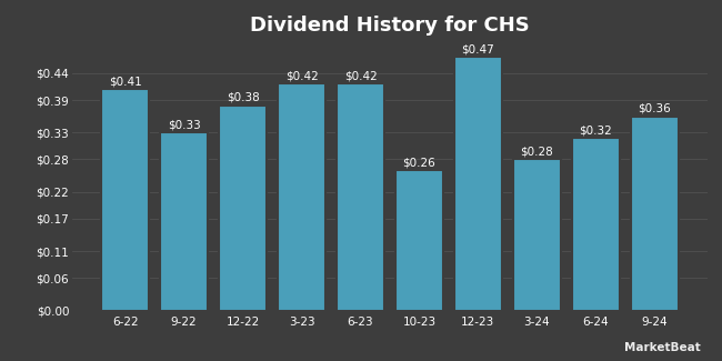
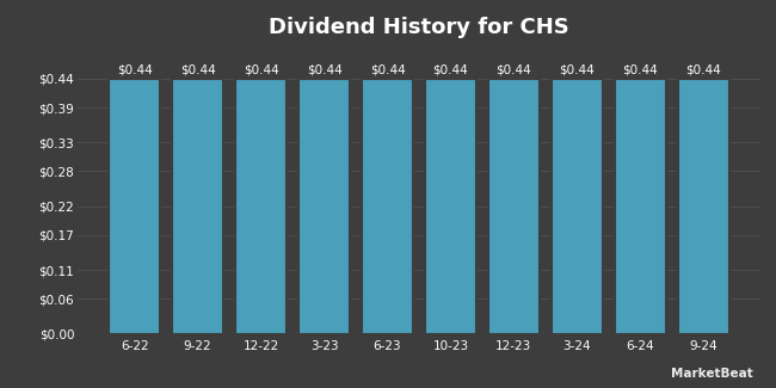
6-22: $0.41 -> $0.44
9-22: $0.33 -> $0.44
12-22: $0.38 -> $0.44
3-23: $0.42 -> $0.44
6-23: $0.42 -> $0.44
10-23: $0.26 -> $0.44
12-23: $0.47 -> $0.44
3-24: $0.28 -> $0.44
6-24: $0.32 -> $0.44
9-24: $0.36 -> $0.44
